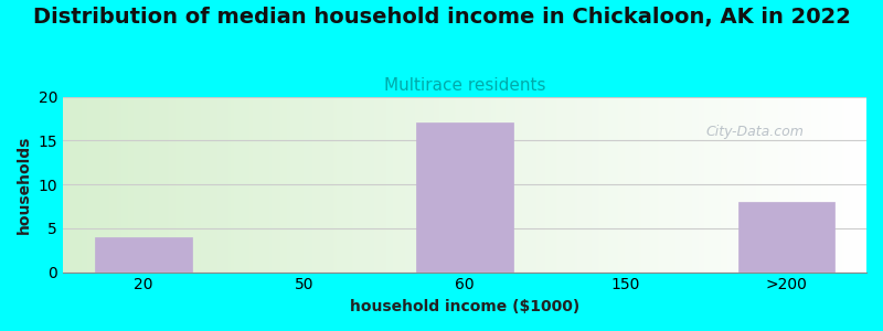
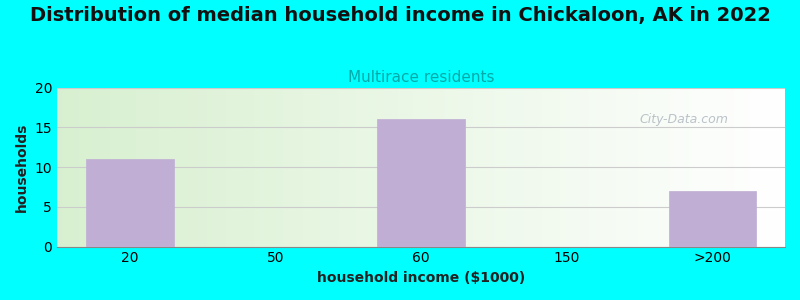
20: 4 -> 11
60: 17 -> 16
>200: 8 -> 7
